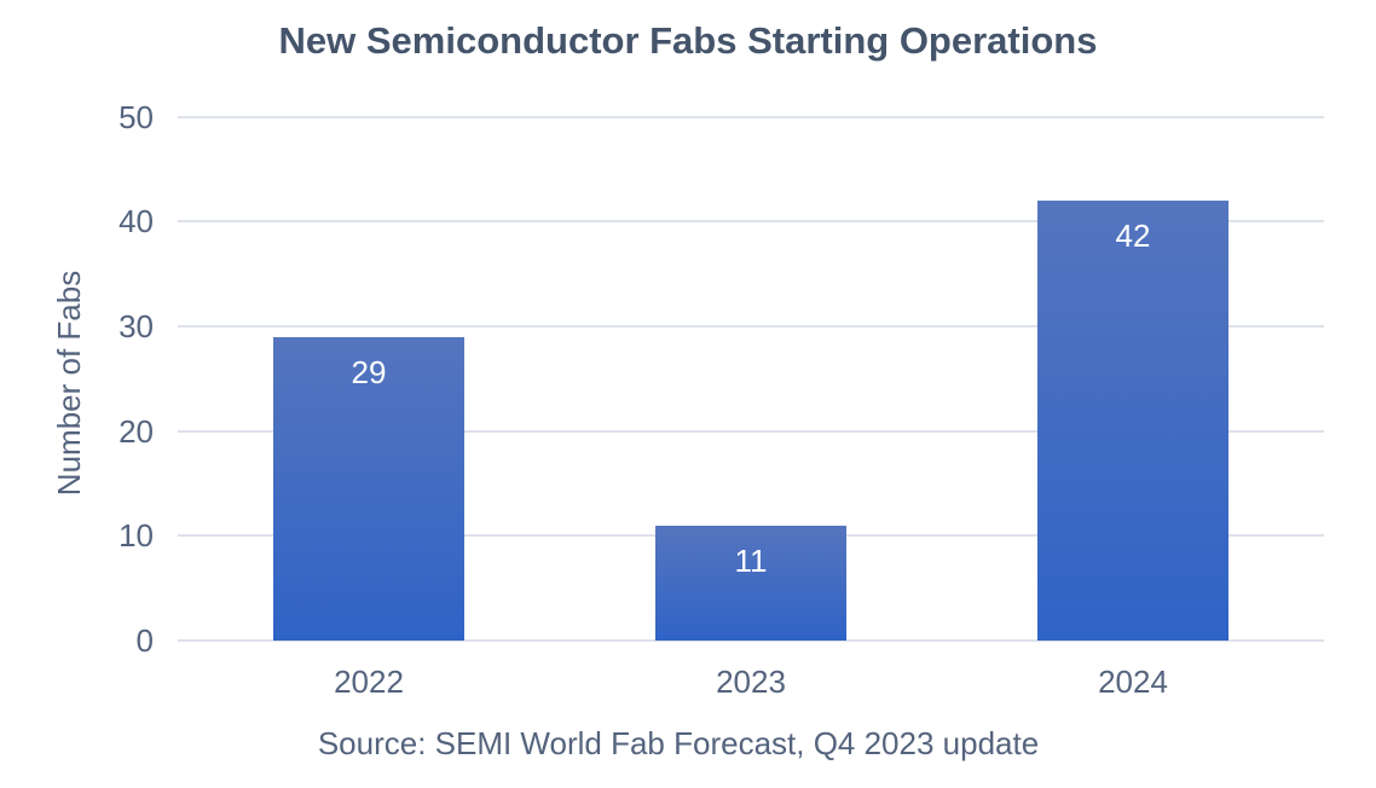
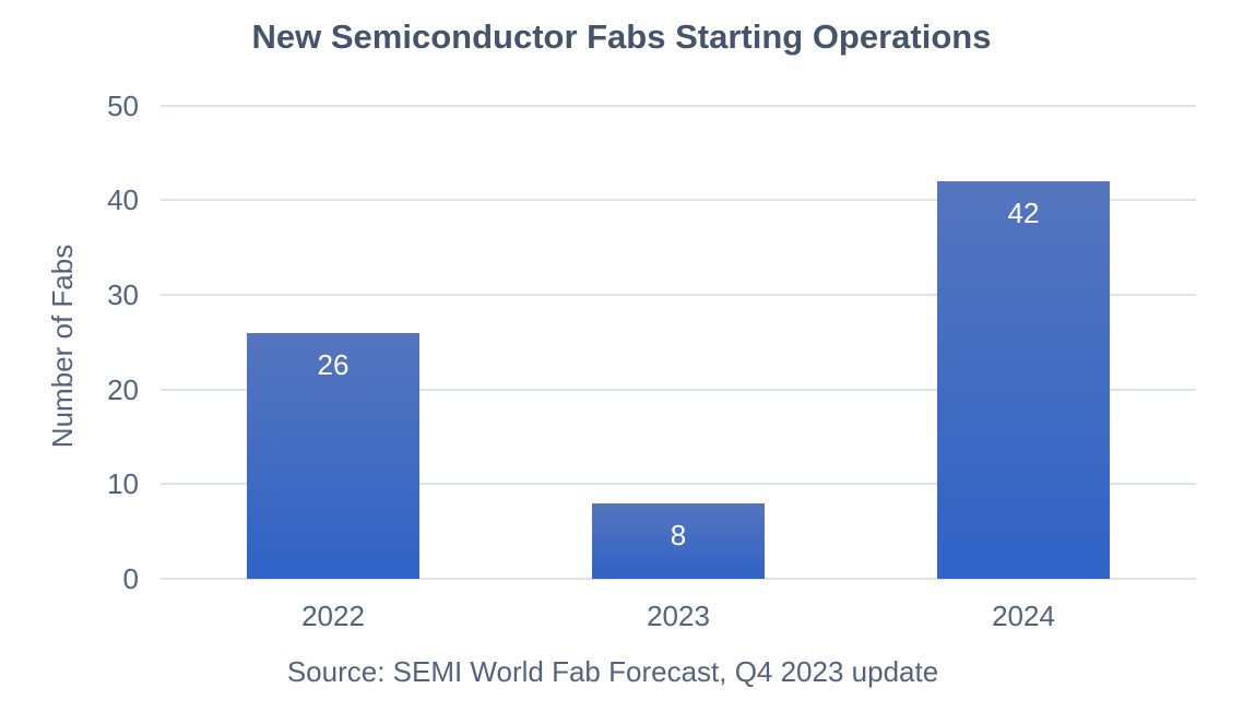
2022: 29 -> 26
2023: 11 -> 8
